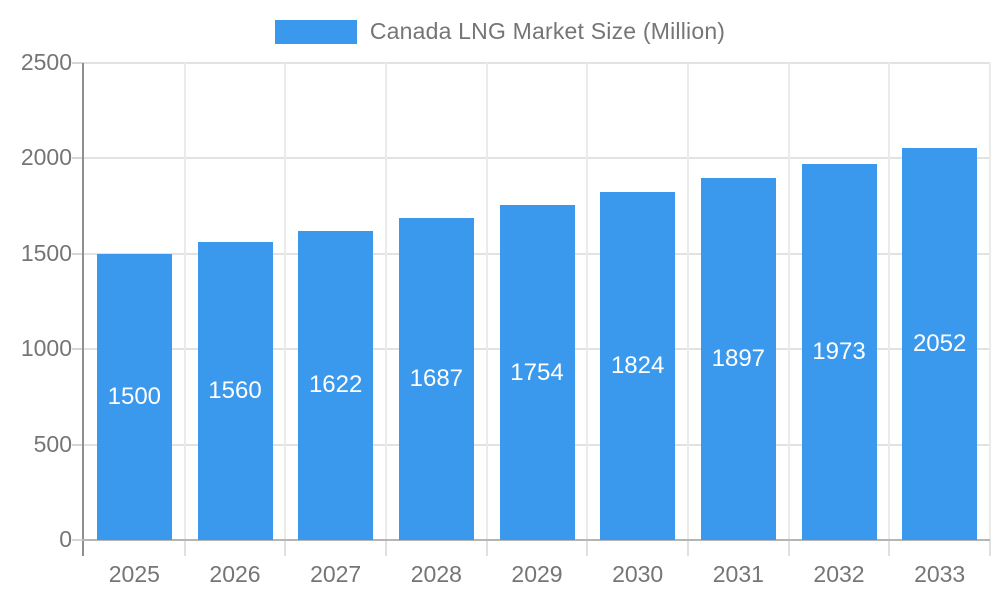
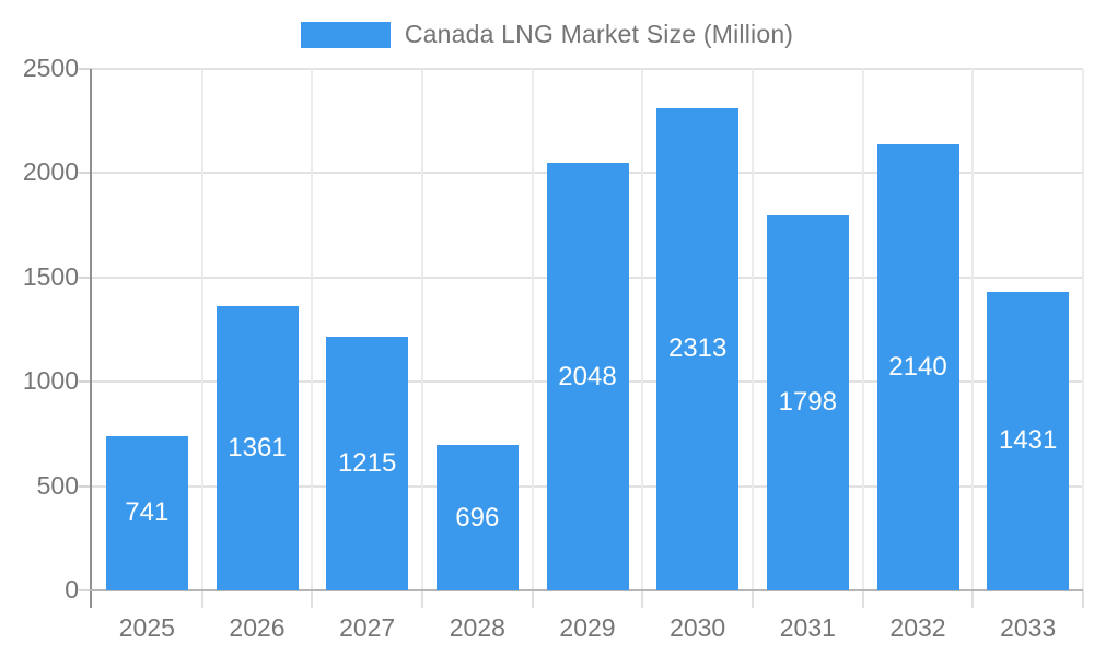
2025: 1500 -> 741
2026: 1560 -> 1361
2027: 1622 -> 1215
2028: 1687 -> 696
2029: 1754 -> 2048
2030: 1824 -> 2313
2031: 1897 -> 1798
2032: 1973 -> 2140
2033: 2052 -> 1431
